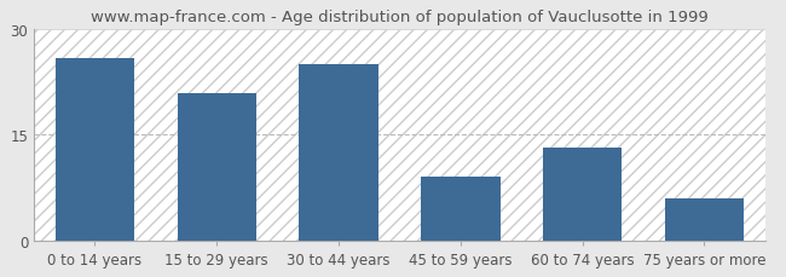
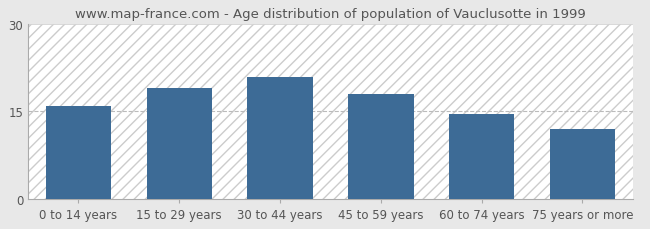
0 to 14 years: 26.0 -> 16.0
15 to 29 years: 21.0 -> 19.0
30 to 44 years: 25.0 -> 21.0
45 to 59 years: 9.0 -> 18.0
60 to 74 years: 13.2 -> 14.5
75 years or more: 6.0 -> 12.0
